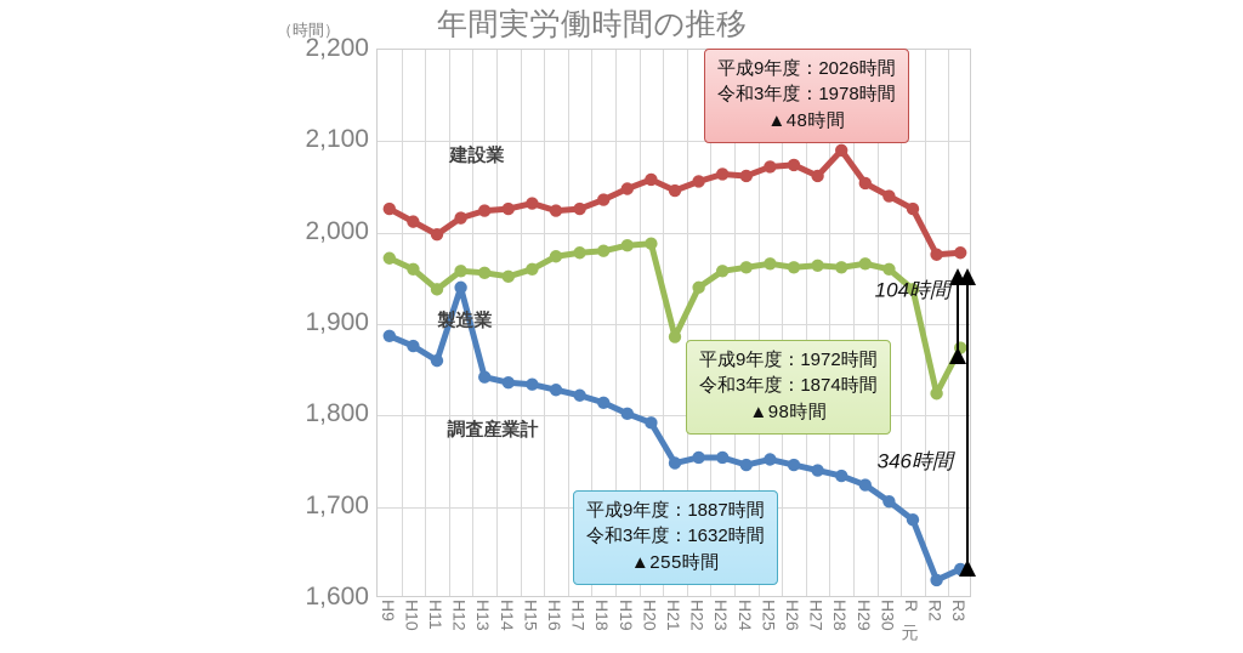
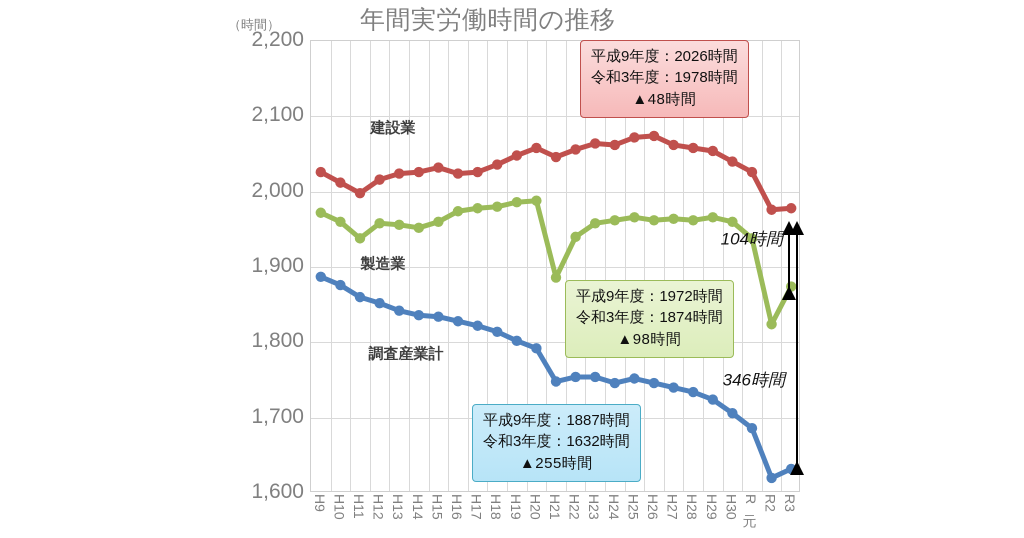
調査産業計/H12: 1940 -> 1850
建設業/H28: 2090 -> 2060
